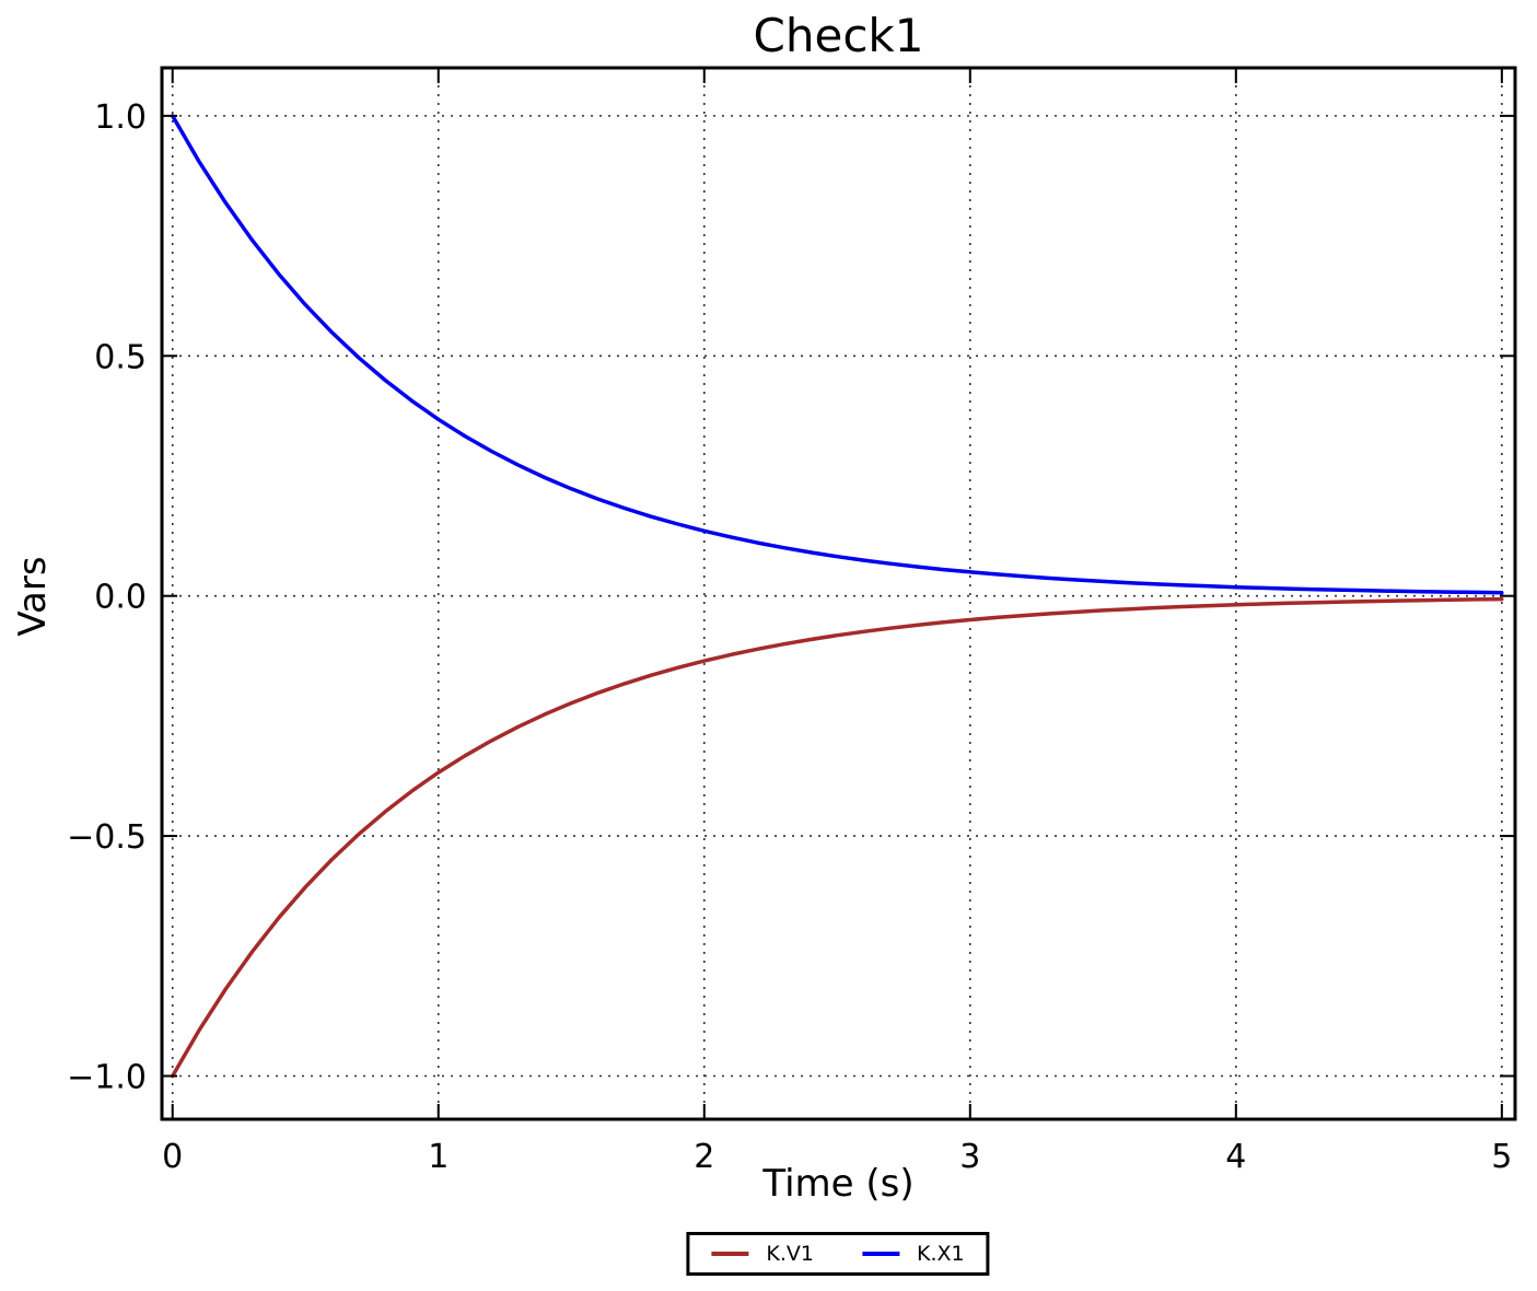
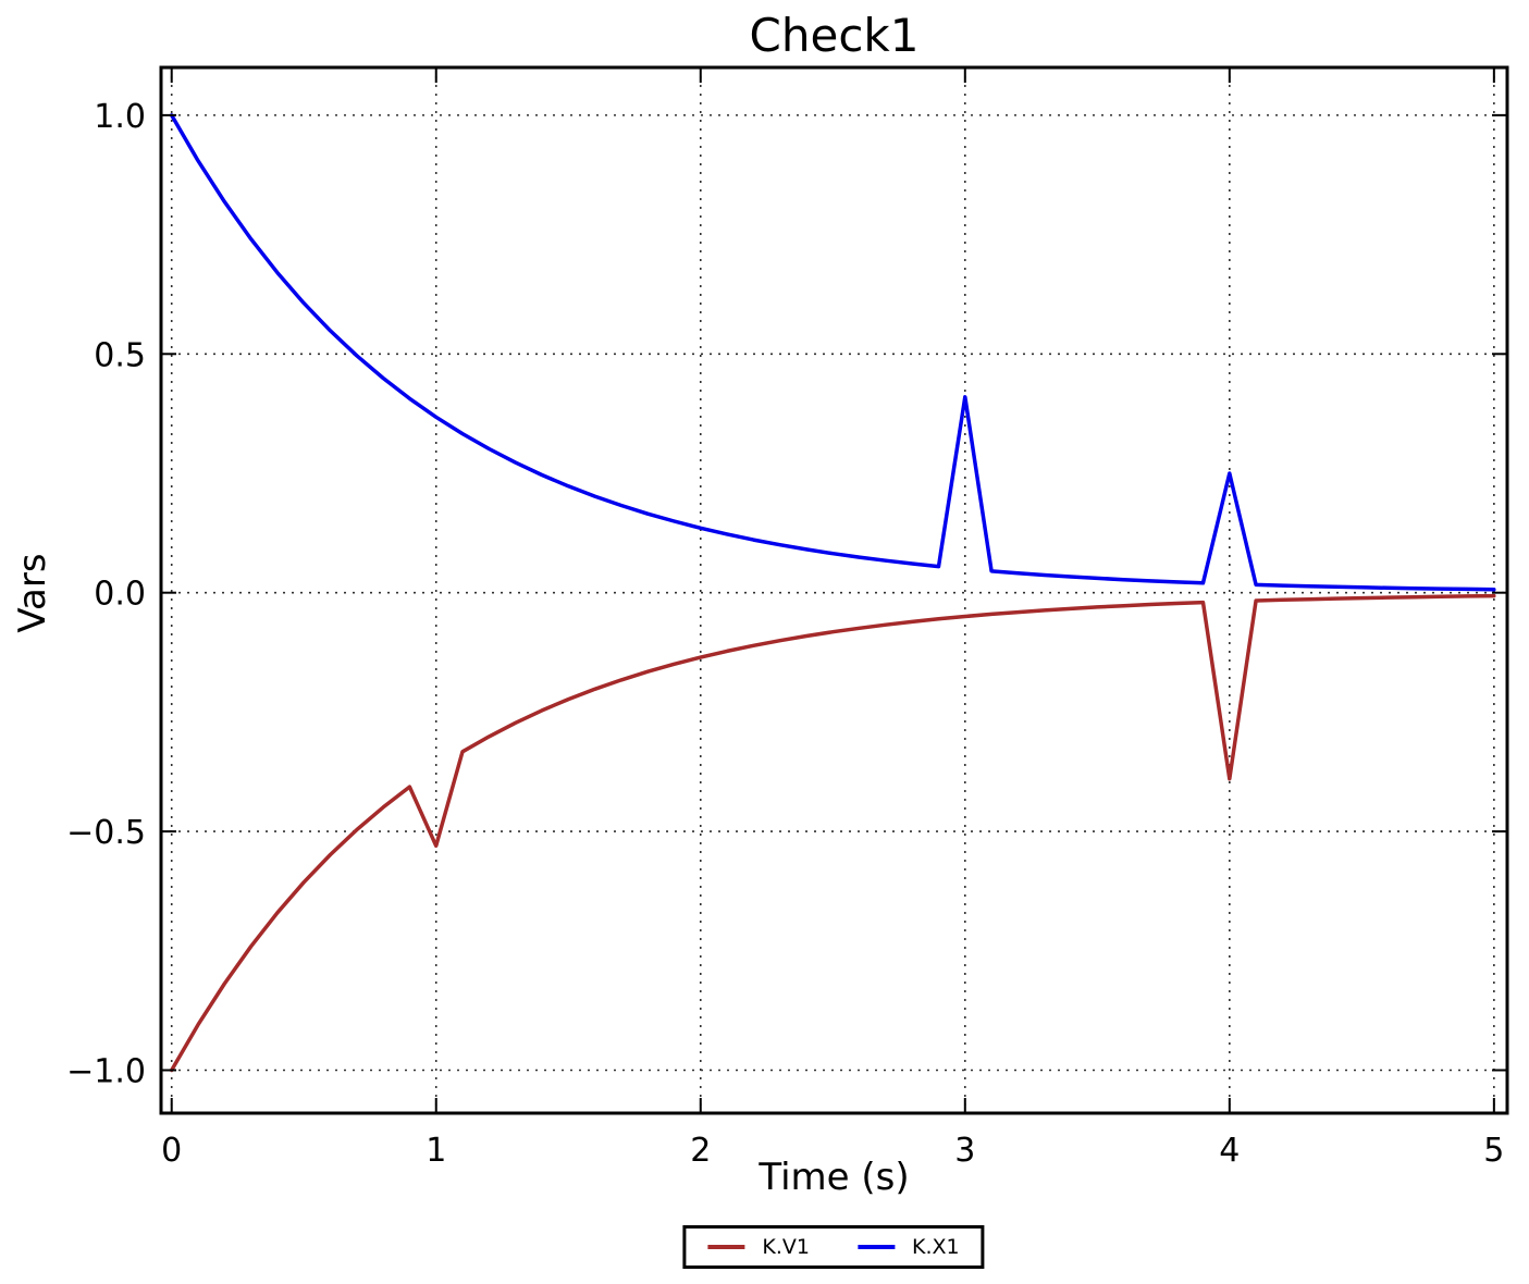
K.V1/1: -0.37 -> -0.53
K.X1/3: 0.05 -> 0.41
K.V1/4: -0.02 -> -0.39
K.X1/4: 0.02 -> 0.25
